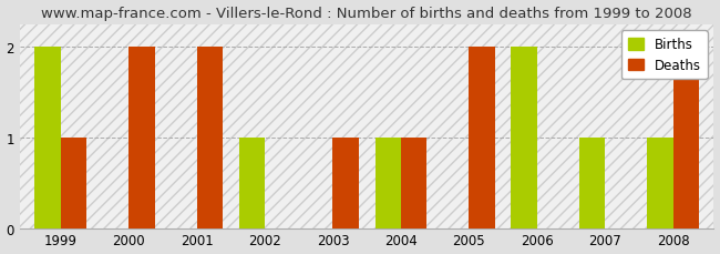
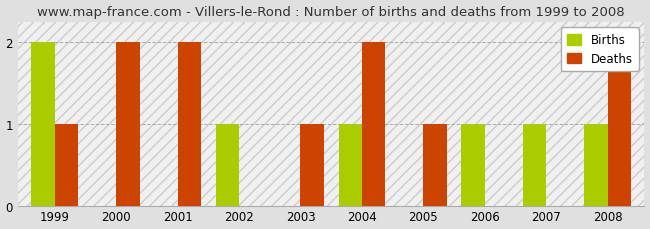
Deaths/2004: 1 -> 2
Deaths/2005: 2 -> 1
Births/2006: 2 -> 1
